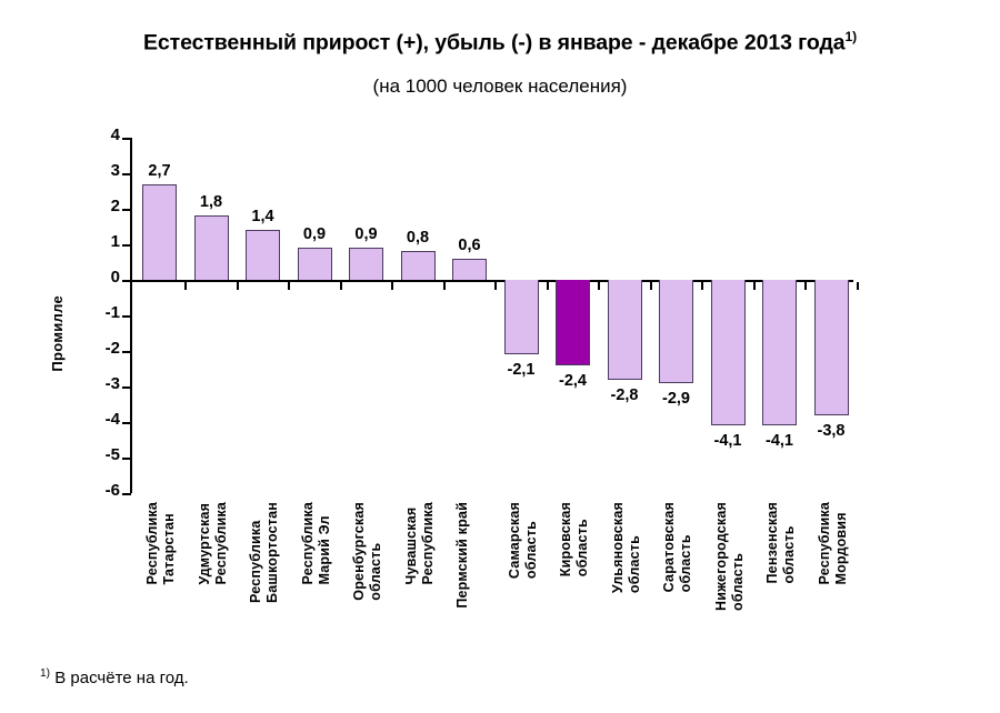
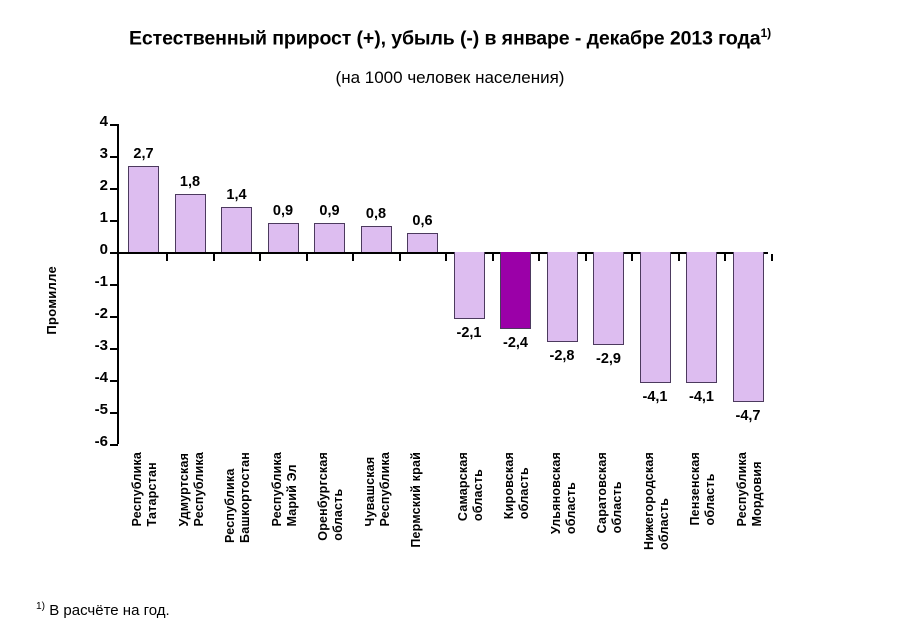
Республика Мордовия: -3,8 -> -4,7
